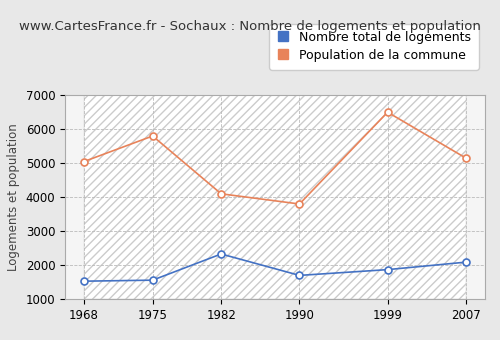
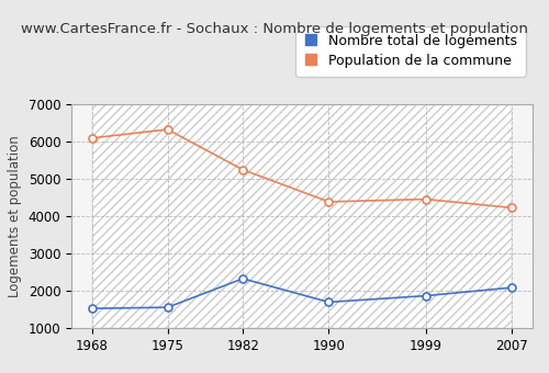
Population de la commune/1968: 5050 -> 6100
Population de la commune/1975: 5800 -> 6330
Population de la commune/1982: 4100 -> 5250
Population de la commune/1990: 3800 -> 4390
Population de la commune/1999: 6500 -> 4460
Population de la commune/2007: 5150 -> 4230
